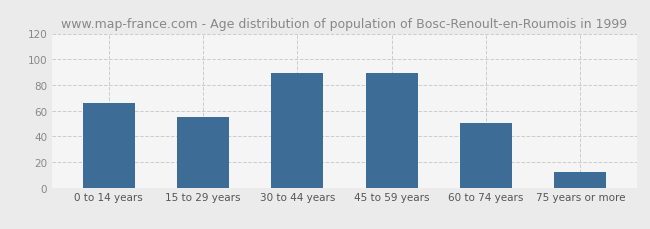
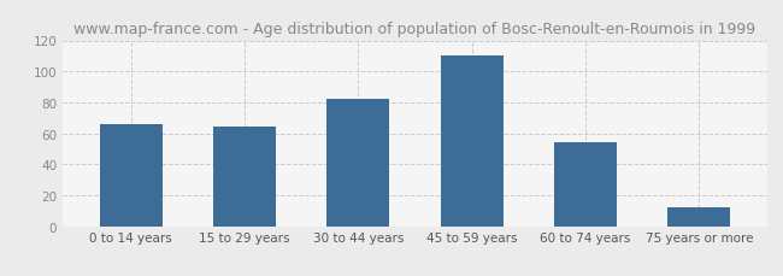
15 to 29 years: 55 -> 64
30 to 44 years: 89 -> 82
45 to 59 years: 89 -> 110
60 to 74 years: 50 -> 54
